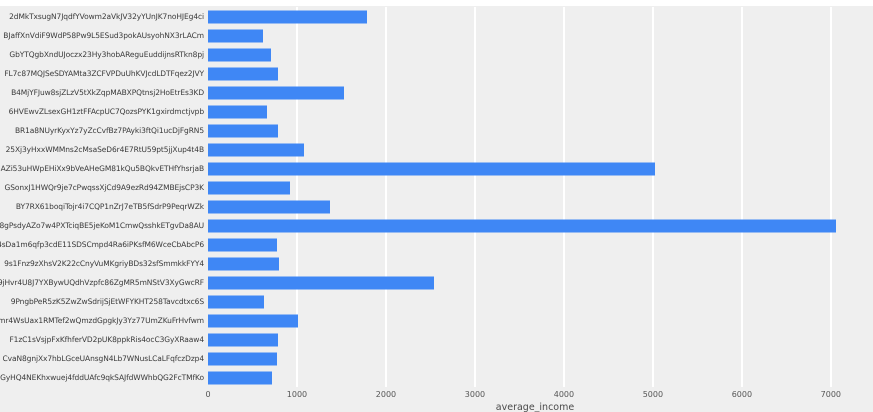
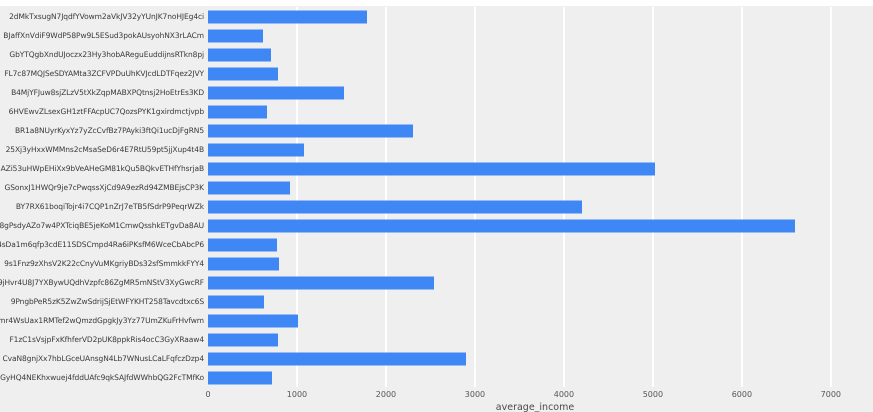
BR1a8NUyrKyxYz7yZcCvfBz7PAyki3ftQi1ucDjFgRN5: 800 -> 2300
BY7RX61boqiTojr4i7CQP1nZrJ7eTB5fSdrP9PeqrWZk: 1400 -> 4200
8gPsdyAZo7w4PXTciqBE5jeKoM1CmwQsshkETgvDa8AU: 7100 -> 6600
CvaN8gnjXx7hbLGceUAnsgN4Lb7WNusLCaLFqfczDzp4: 800 -> 2900
